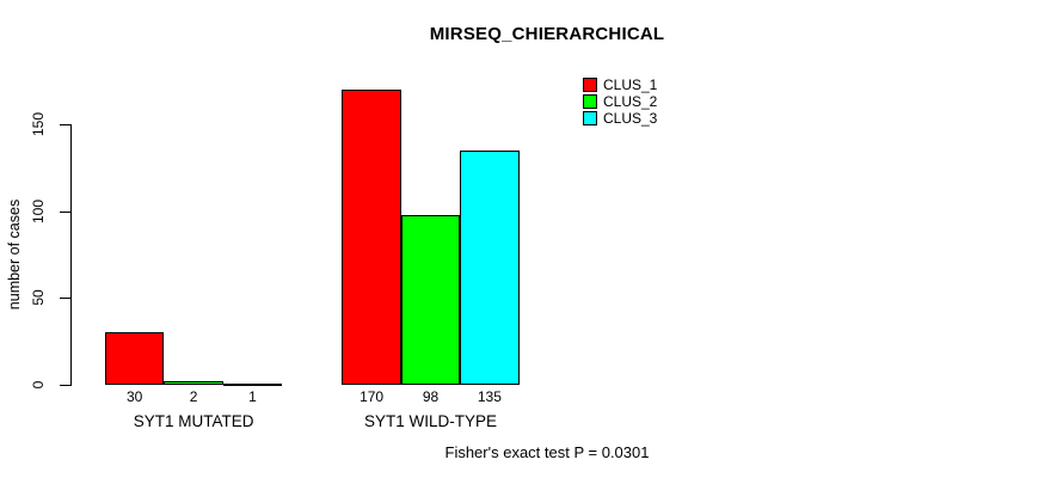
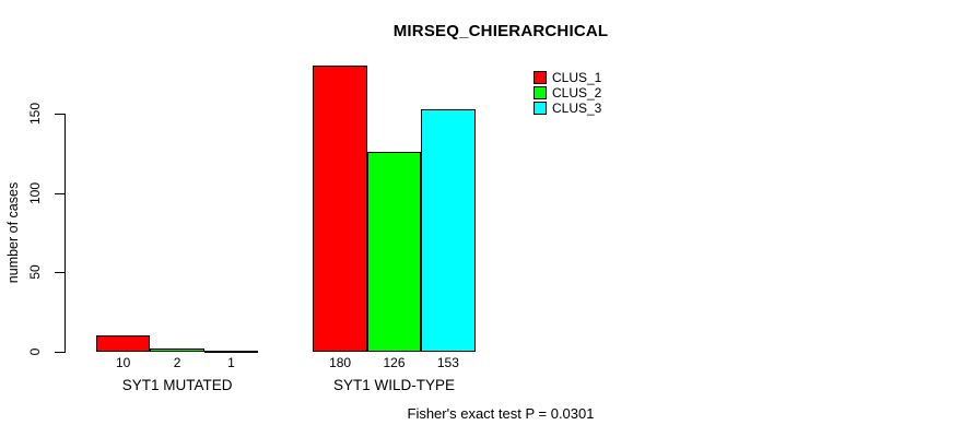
CLUS_1/SYT1 MUTATED: 30 -> 10
CLUS_1/SYT1 WILD-TYPE: 170 -> 180
CLUS_2/SYT1 WILD-TYPE: 98 -> 126
CLUS_3/SYT1 WILD-TYPE: 135 -> 153
